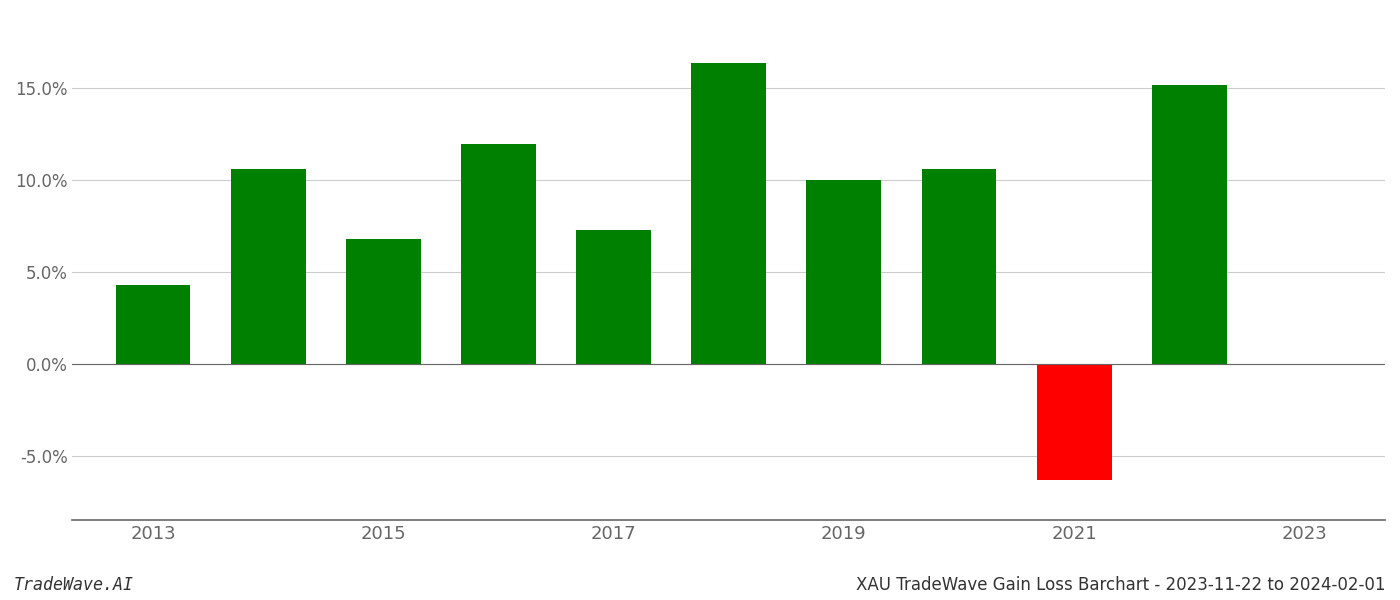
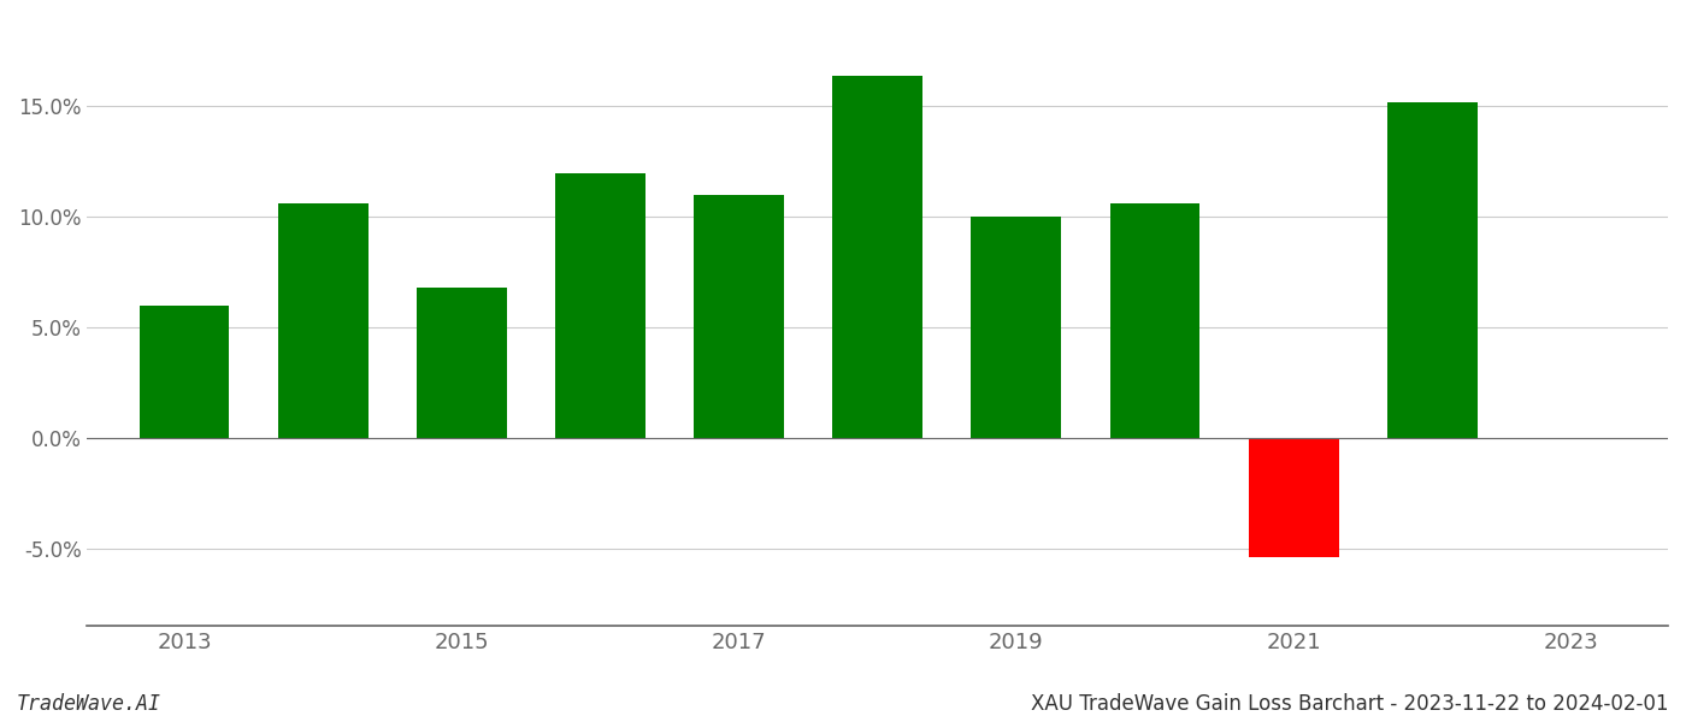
2013: 4.3% -> 6.0%
2017: 7.3% -> 11.0%
2021: -6.3% -> -5.4%
